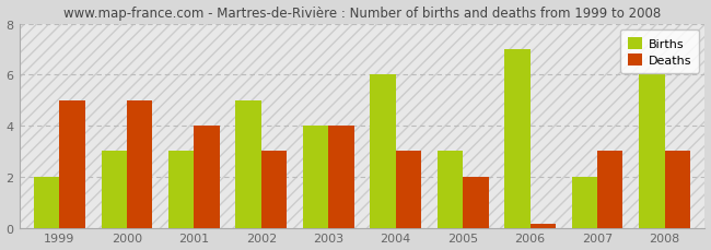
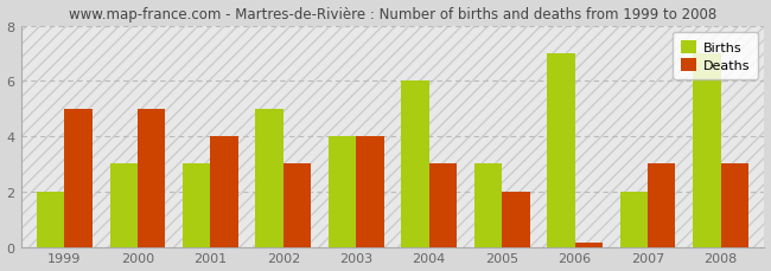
Births/2008: 6 -> 7
